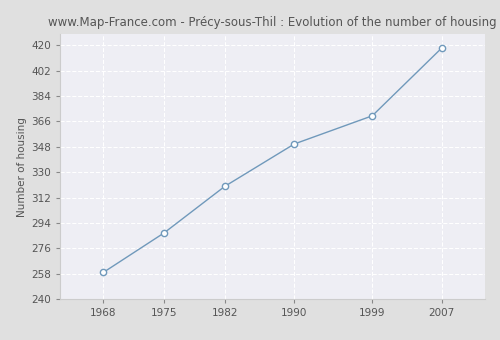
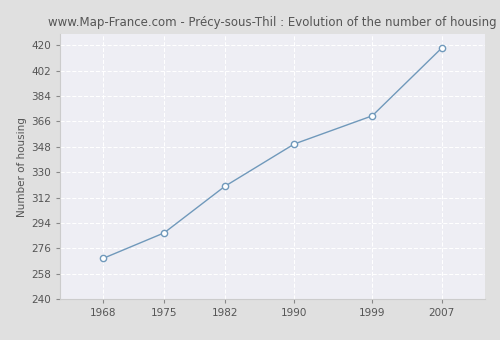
1968: 259 -> 269
